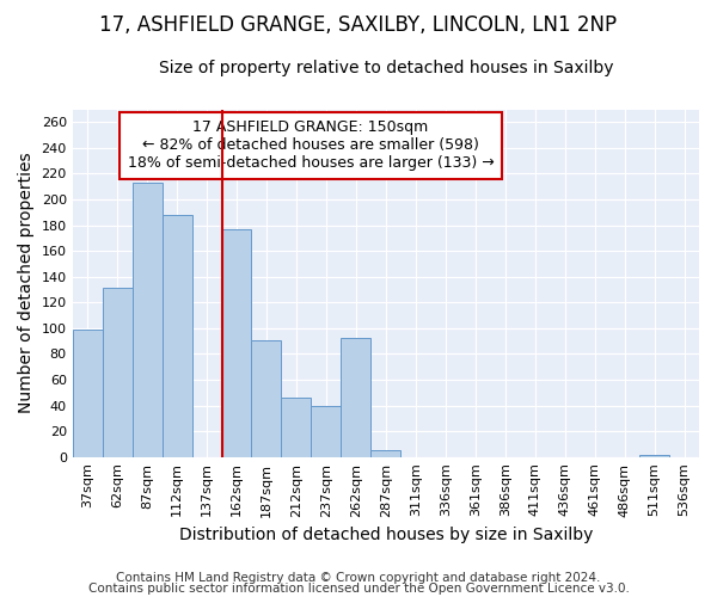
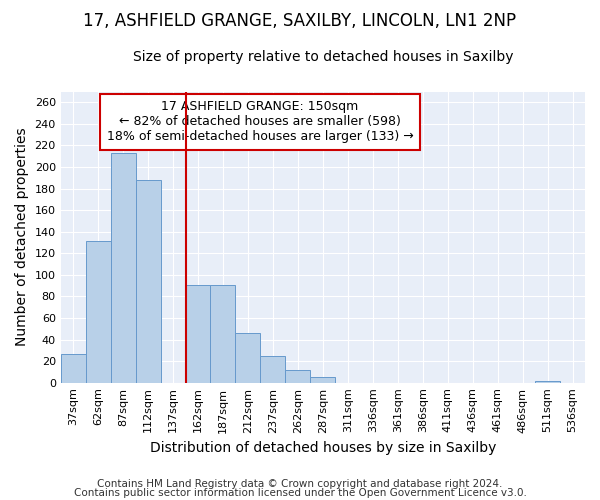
37sqm: 99 -> 27
162sqm: 177 -> 91
237sqm: 40 -> 25
262sqm: 92 -> 12
